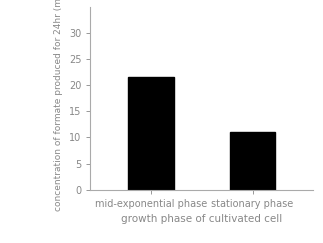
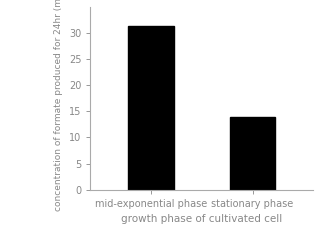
mid-exponential phase: 21.6 -> 31.5
stationary phase: 11.0 -> 14.0
